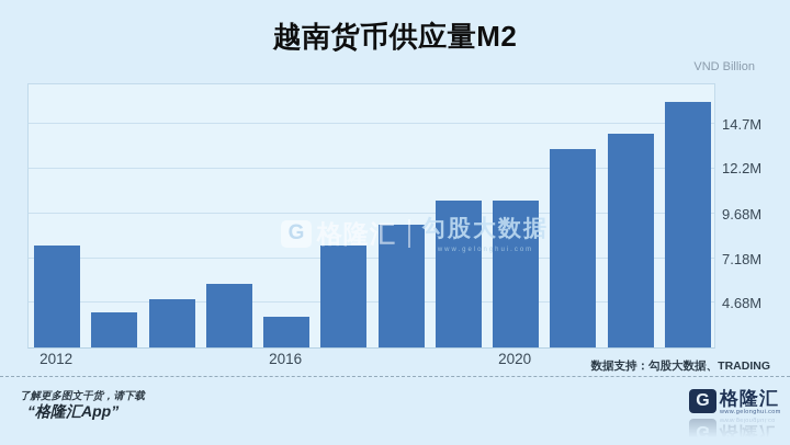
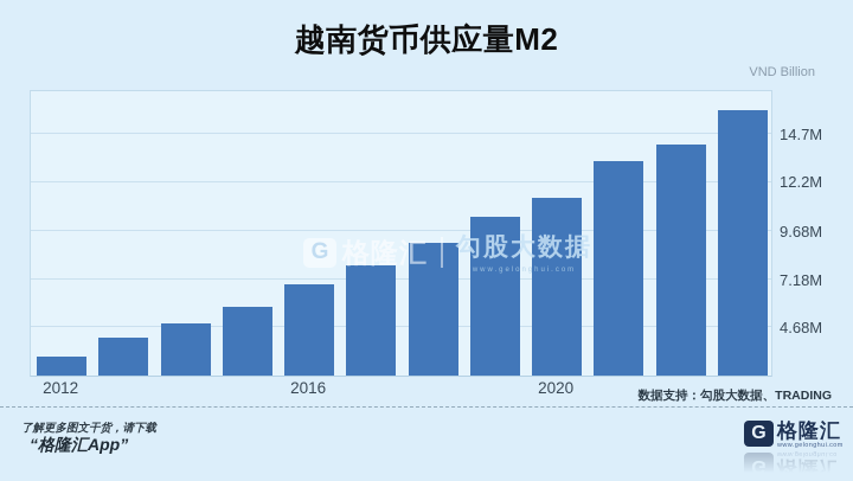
2012: 7.9M -> 3.2M
2016: 3.9M -> 6.9M
2020: 10.4M -> 11.4M
